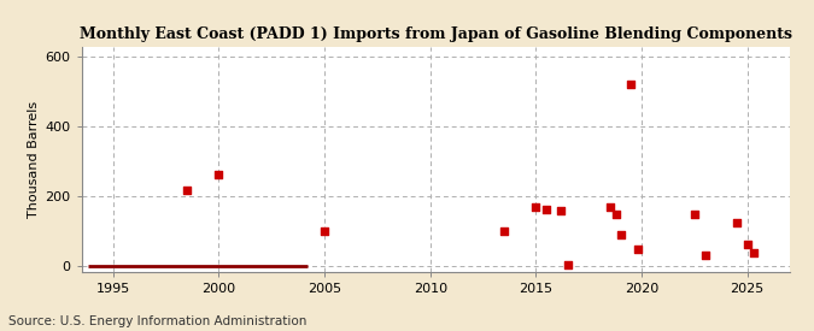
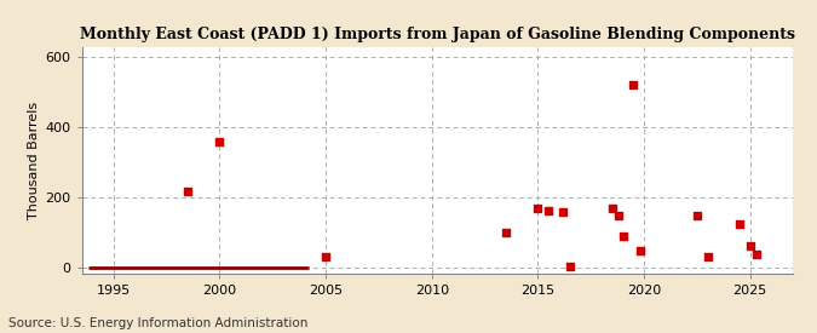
2000: 263 -> 360
2005: 100 -> 30
